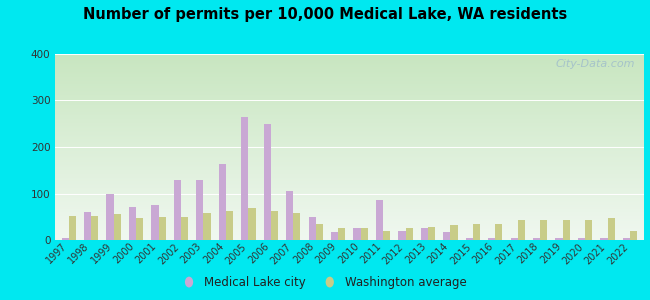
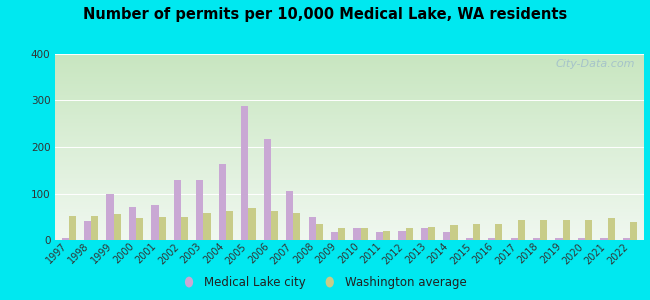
Medical Lake city/1998: 60 -> 40
Medical Lake city/2005: 265 -> 288
Medical Lake city/2006: 250 -> 218
Medical Lake city/2011: 85 -> 18
Washington average/2022: 20 -> 38
